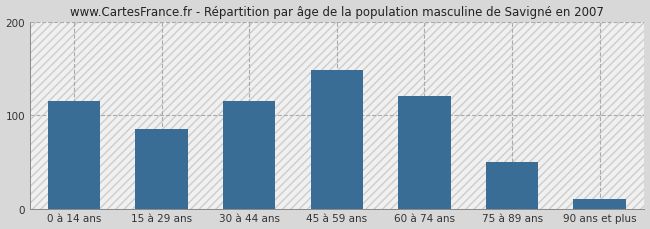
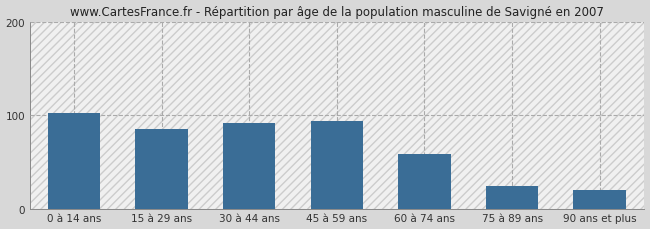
0 à 14 ans: 115 -> 102
30 à 44 ans: 115 -> 92
45 à 59 ans: 148 -> 94
60 à 74 ans: 120 -> 58
75 à 89 ans: 50 -> 24
90 ans et plus: 10 -> 20
